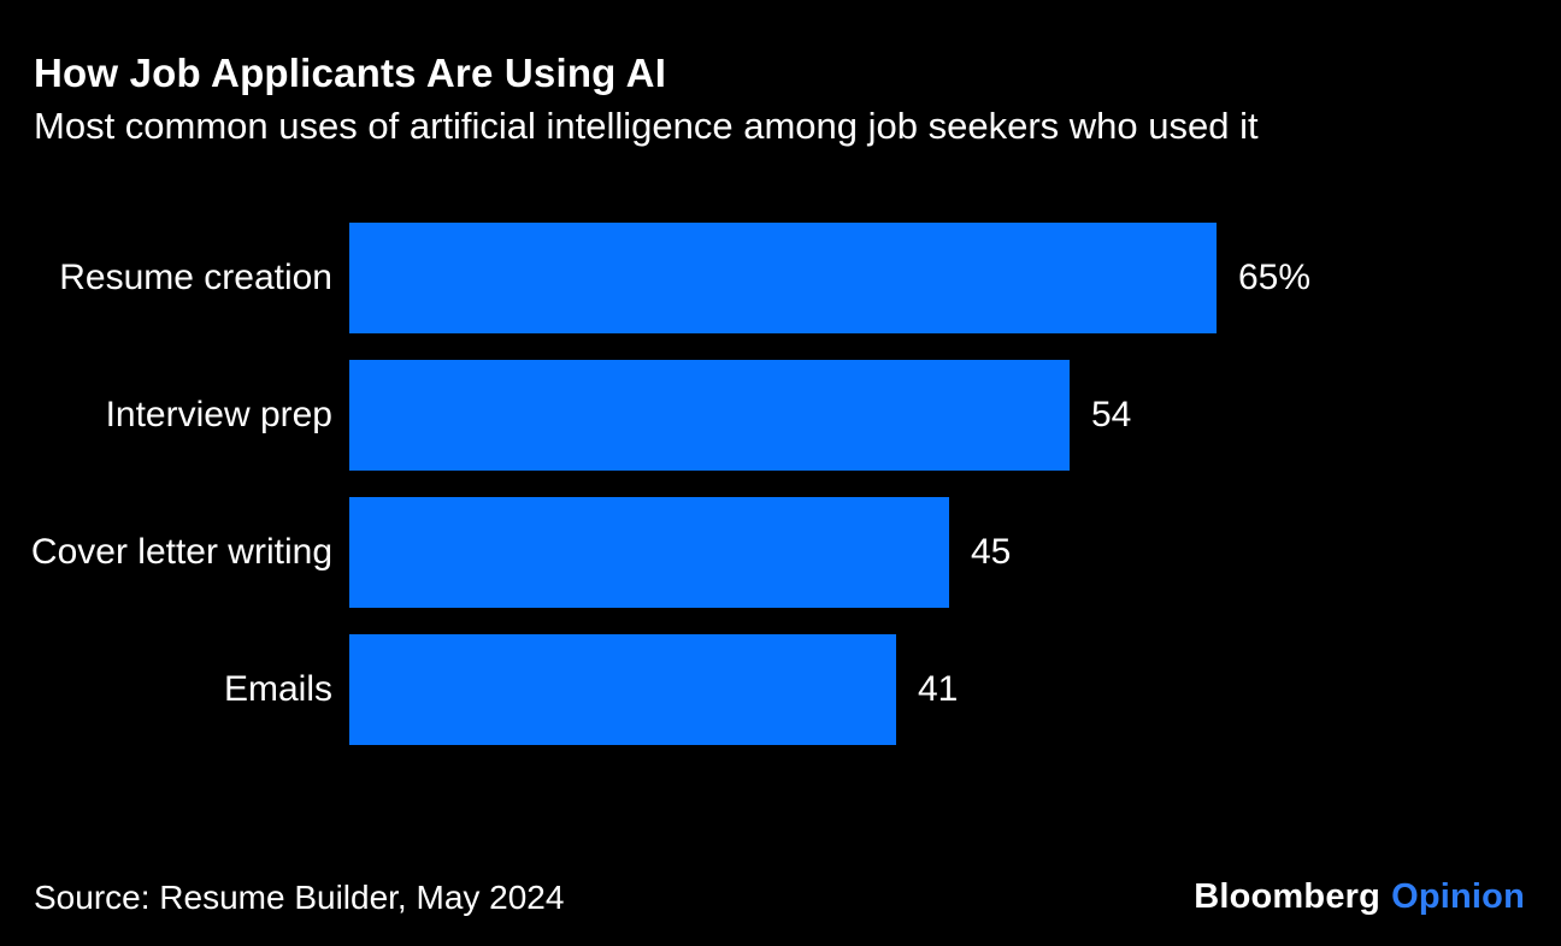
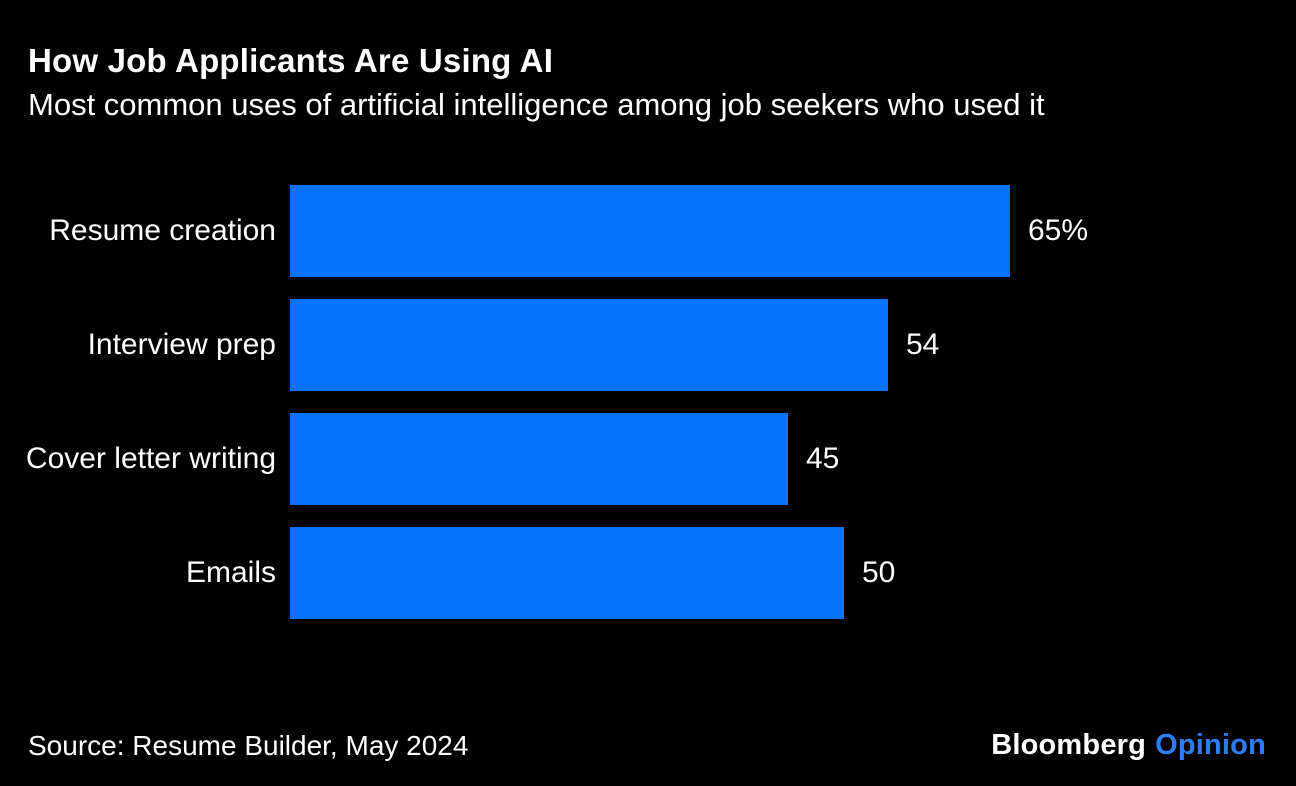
Emails: 41 -> 50
